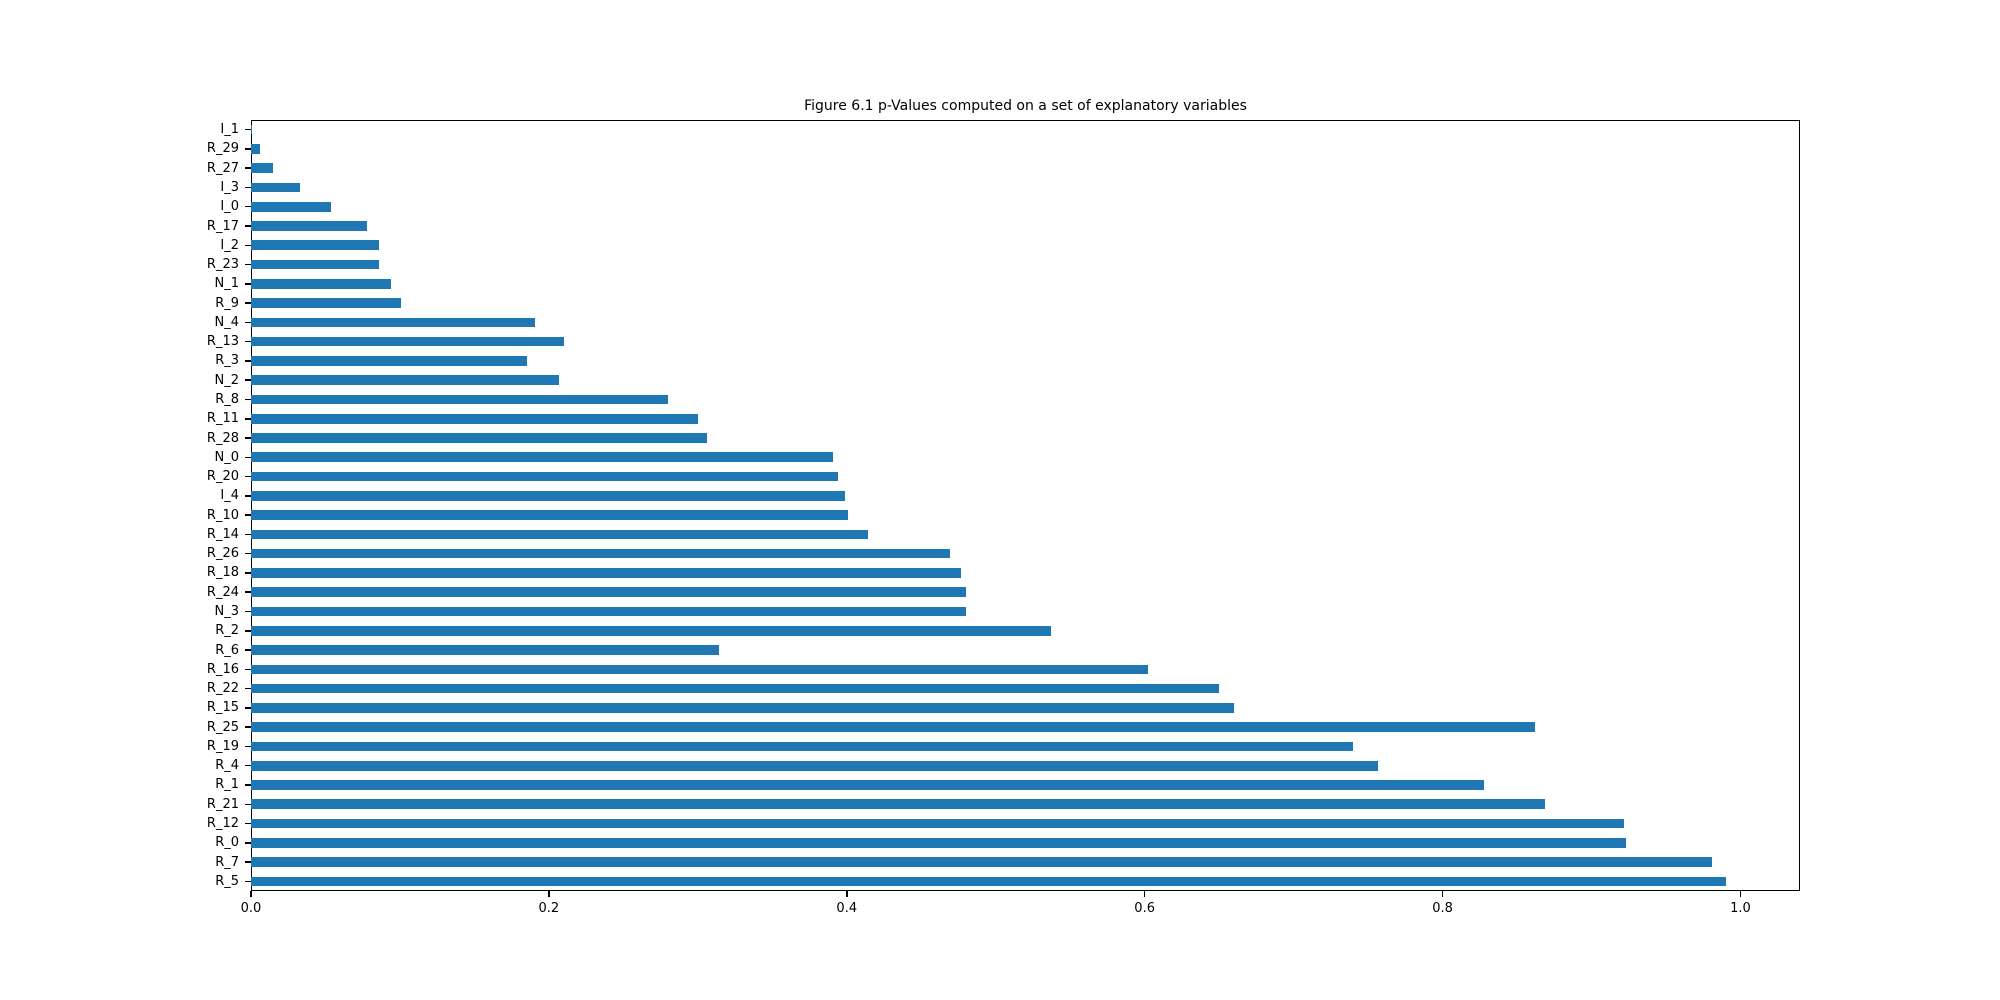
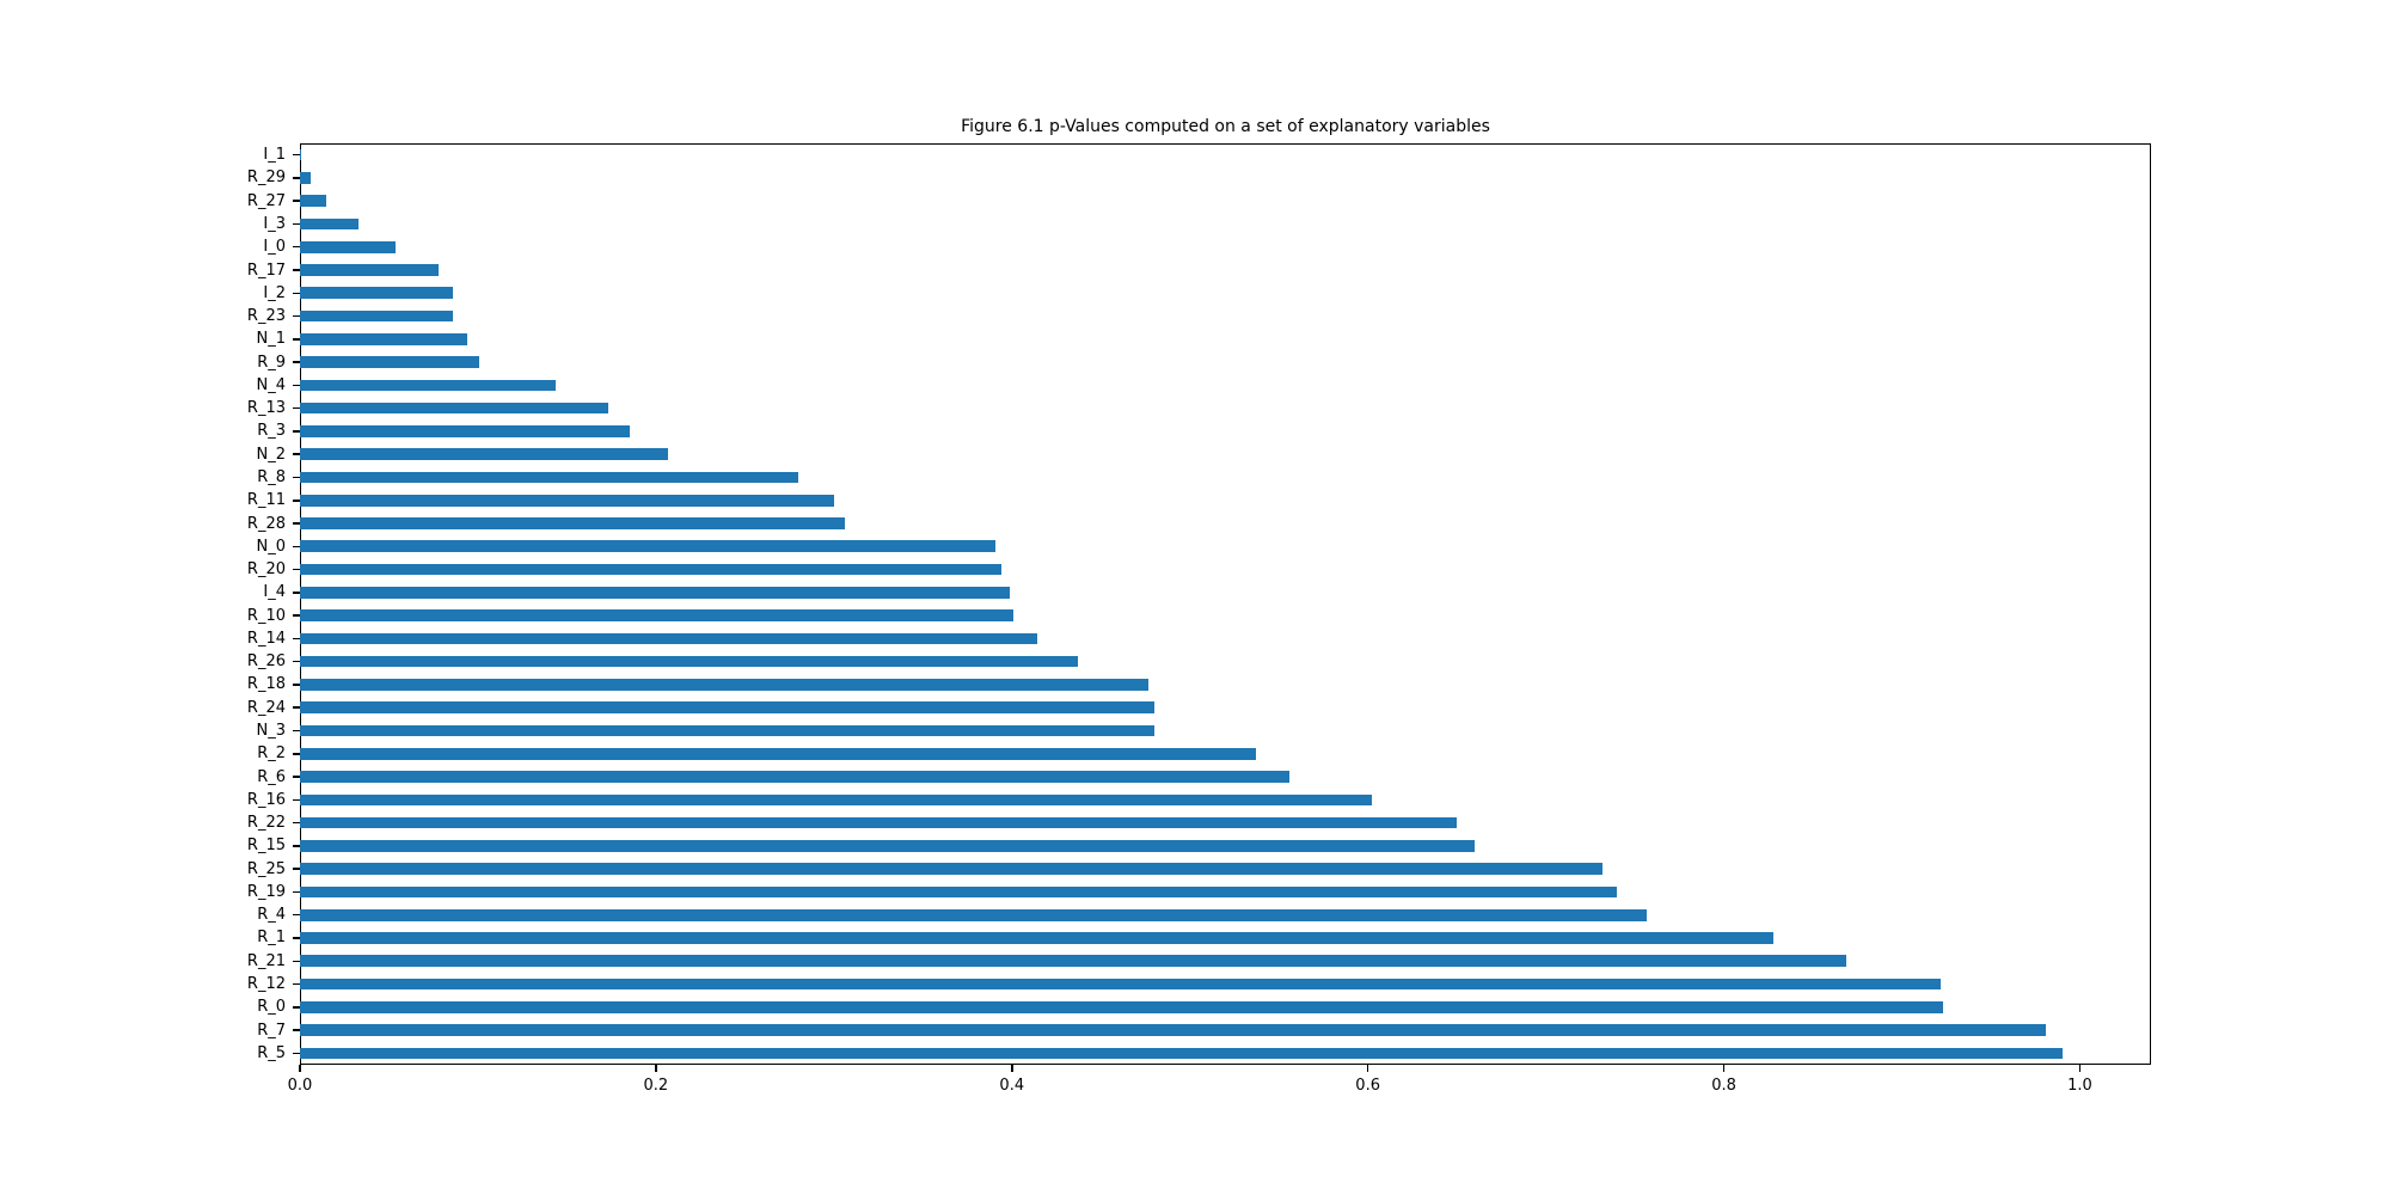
N_4: 0.191 -> 0.144
R_13: 0.210 -> 0.173
R_26: 0.469 -> 0.437
R_6: 0.314 -> 0.556
R_25: 0.862 -> 0.732
